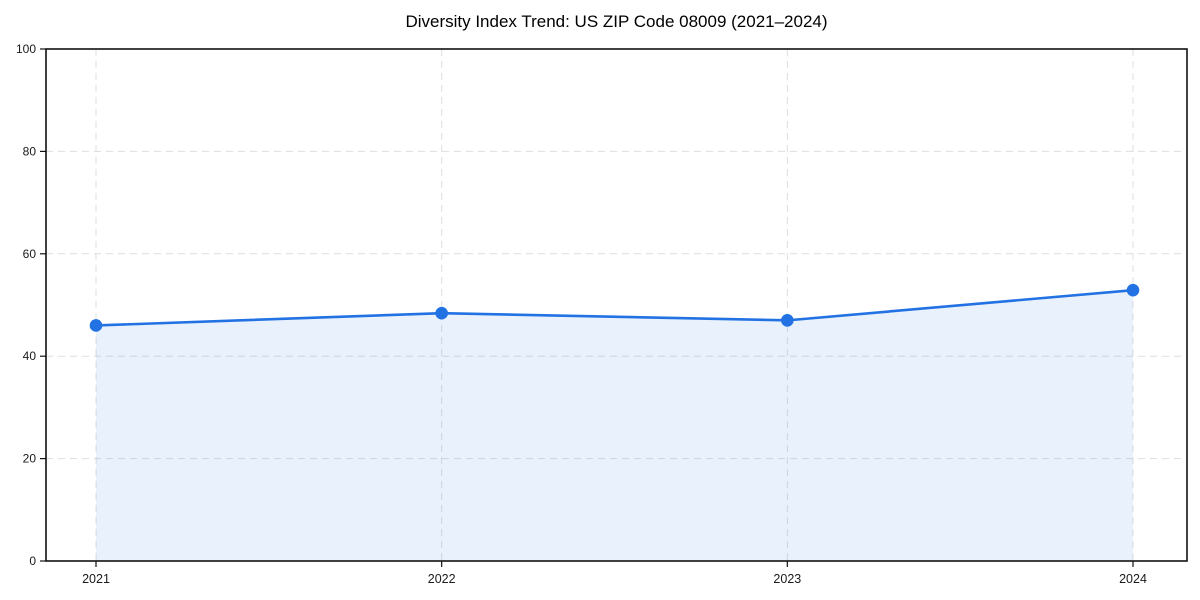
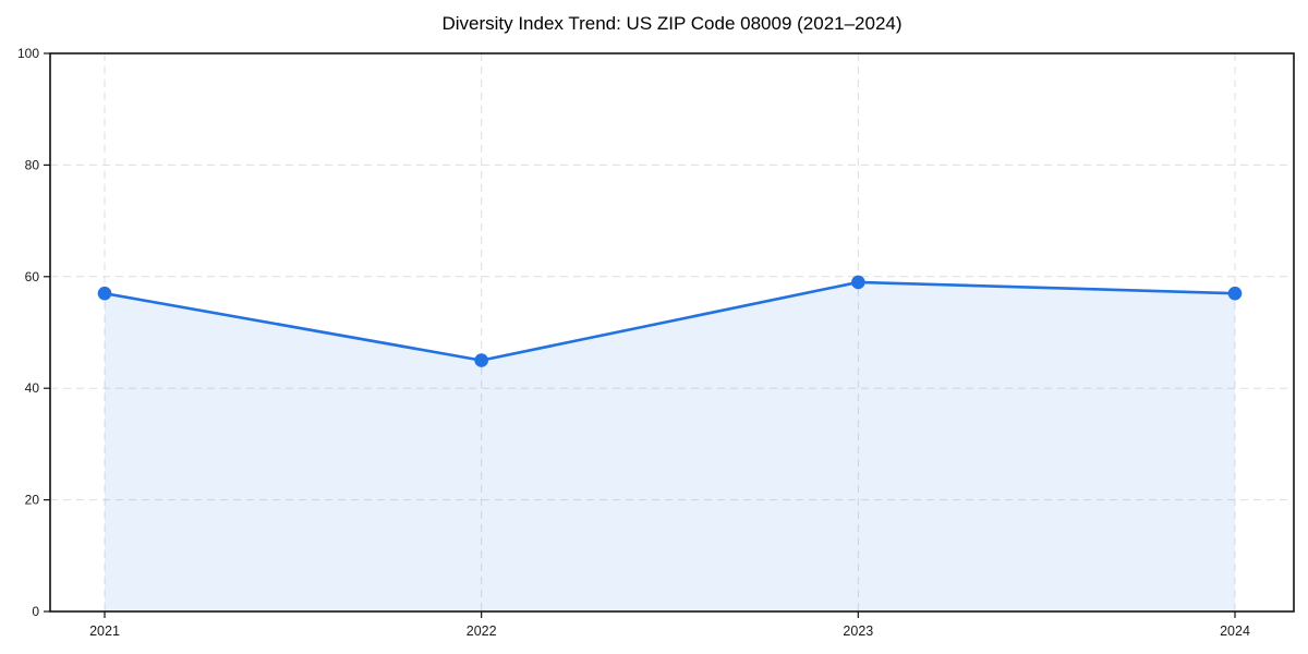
2021: 46 -> 57
2022: 48 -> 45
2023: 47 -> 59
2024: 53 -> 57
